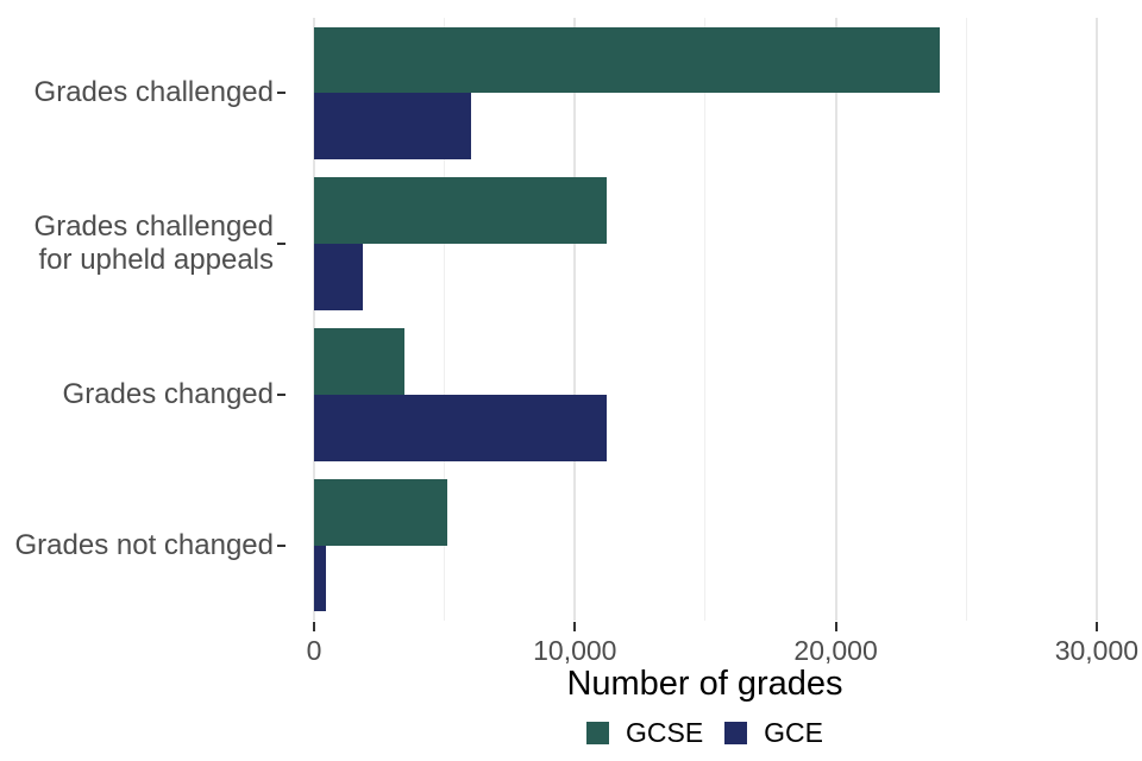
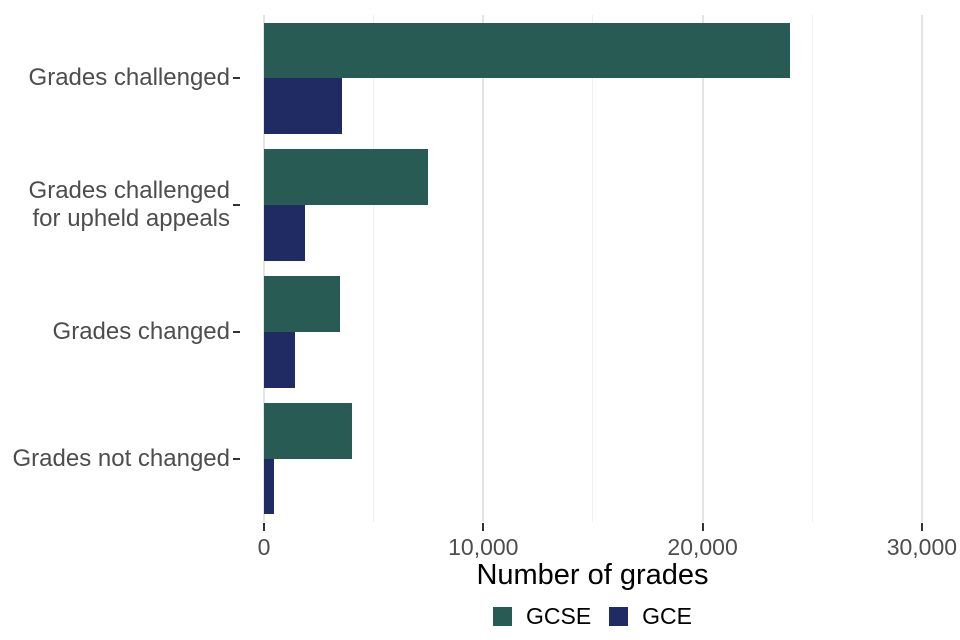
GCE/Grades challenged: 6000 -> 3600
GCSE/Grades challenged for upheld appeals: 11200 -> 7500
GCE/Grades changed: 11200 -> 1400
GCSE/Grades not changed: 5100 -> 4000
